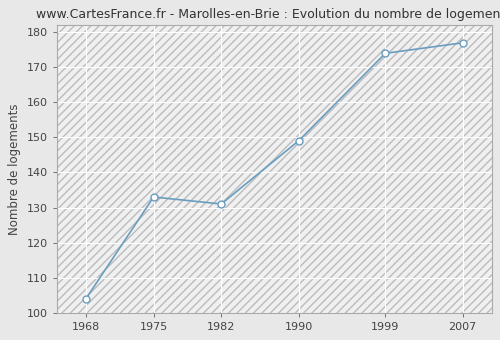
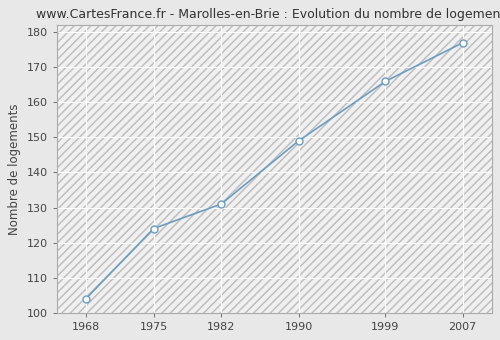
1975: 133 -> 124
1999: 174 -> 166
